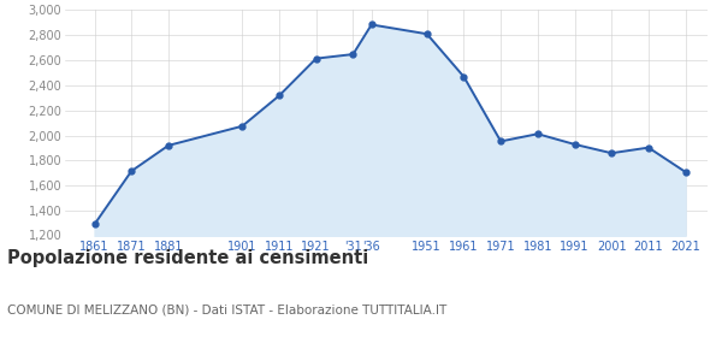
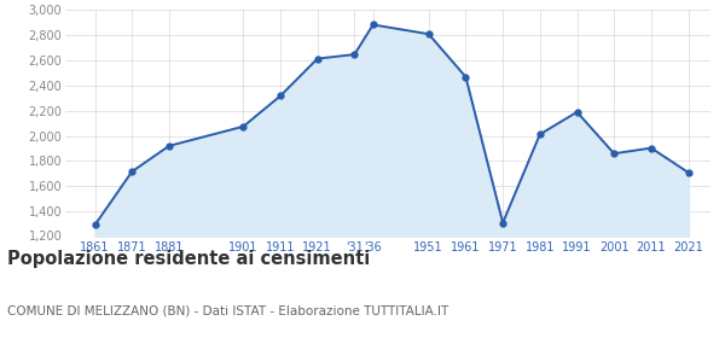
1971: 1,950 -> 1,310
1991: 1,930 -> 2,190
